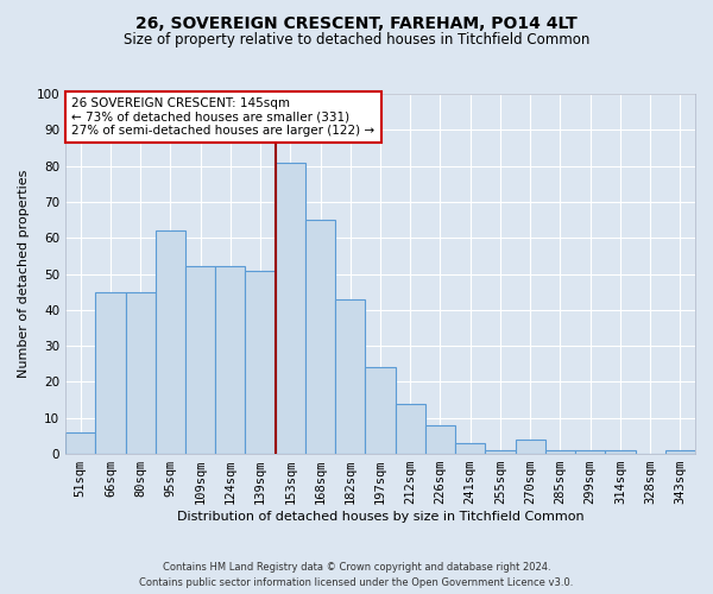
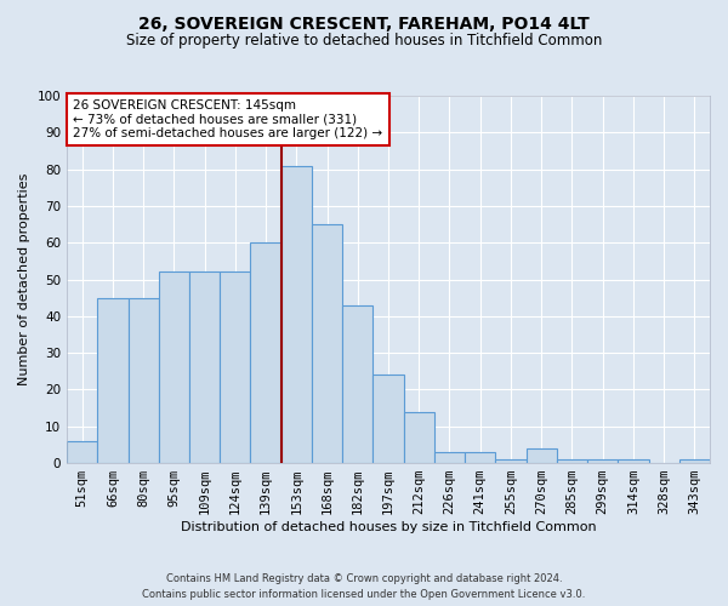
95sqm: 62 -> 52
139sqm: 51 -> 60
226sqm: 8 -> 3
